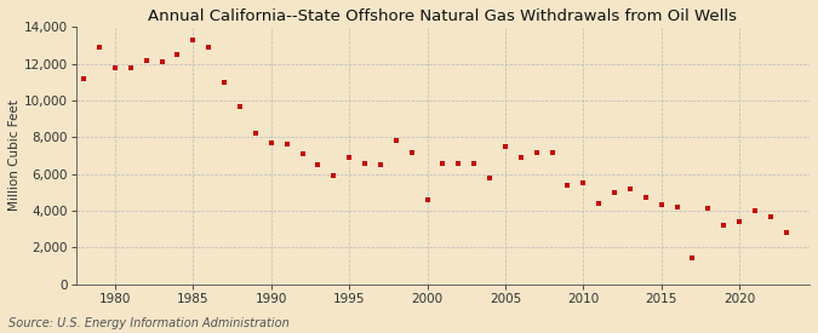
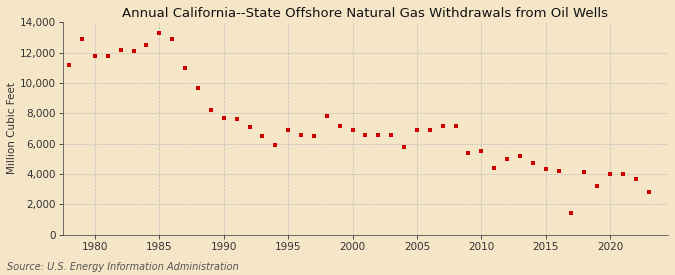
2000: 4,600 -> 6,900
2005: 7,500 -> 6,900
2020: 3,400 -> 4,000
